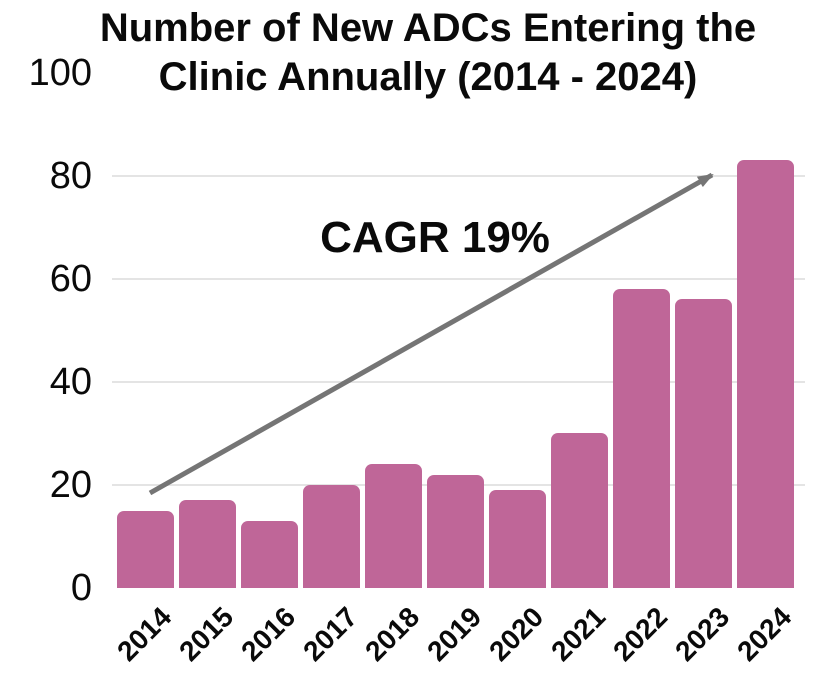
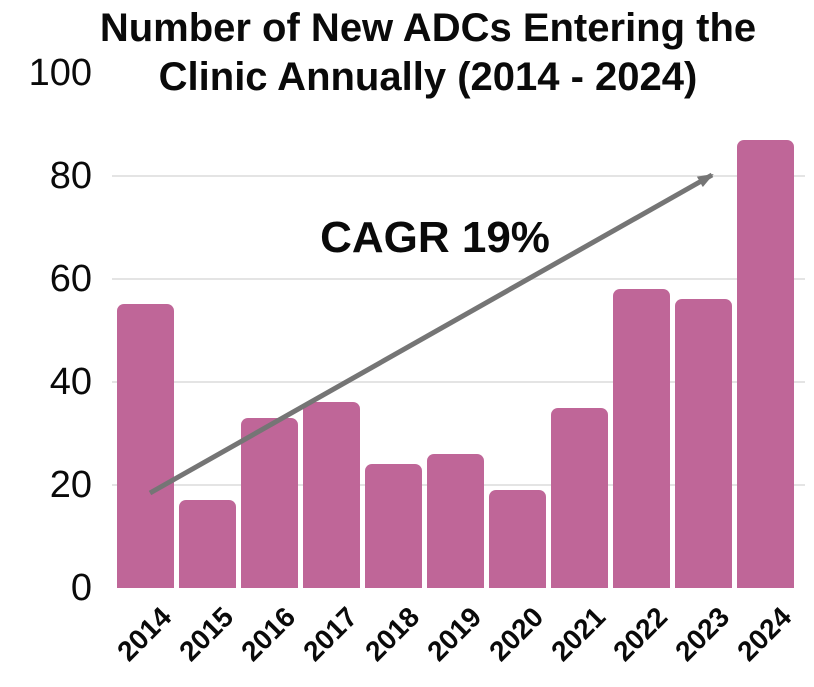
2014: 15 -> 55
2016: 13 -> 33
2017: 20 -> 36
2019: 22 -> 26
2021: 30 -> 35
2024: 83 -> 87
